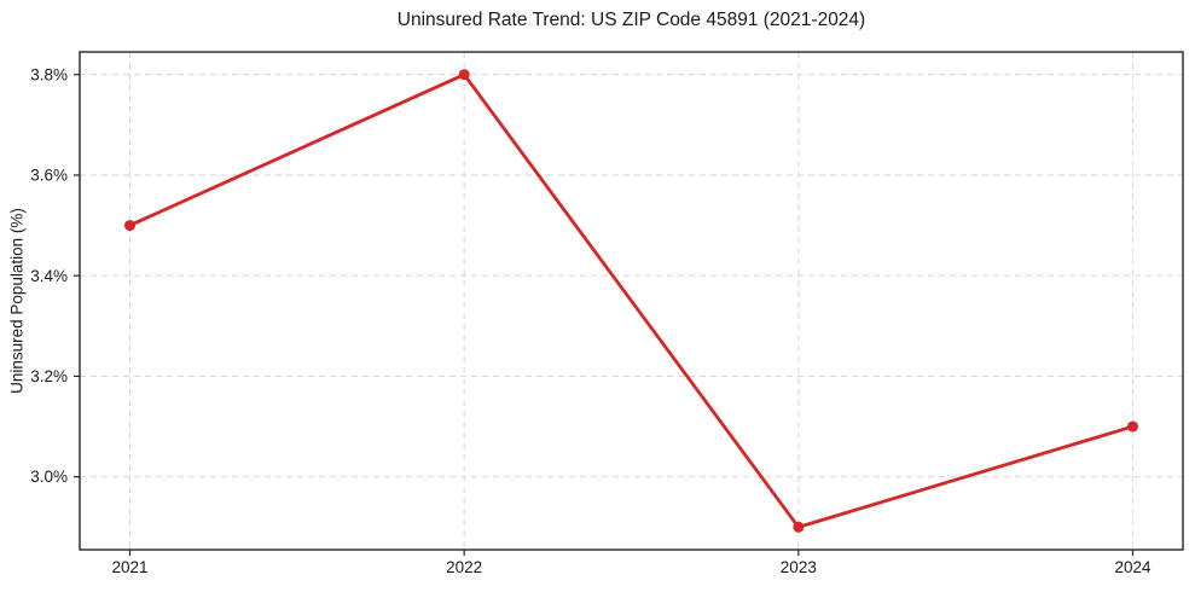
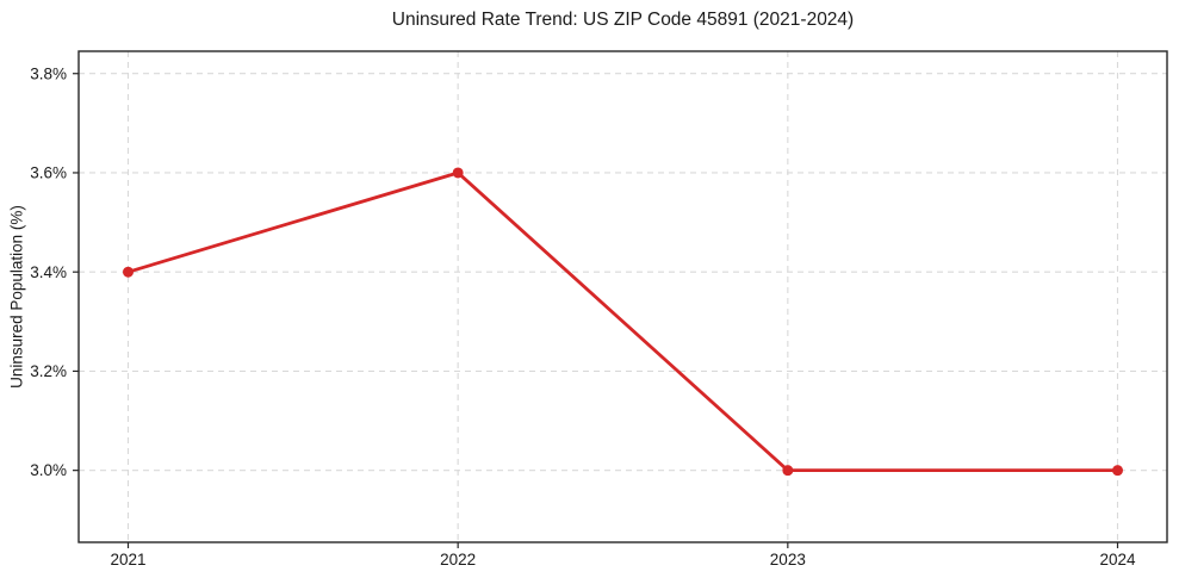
2021: 3.5% -> 3.4%
2022: 3.8% -> 3.6%
2023: 2.9% -> 3.0%
2024: 3.1% -> 3.0%
